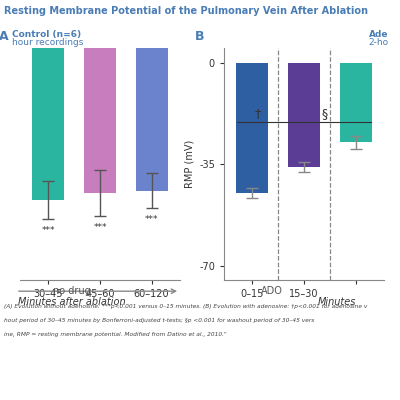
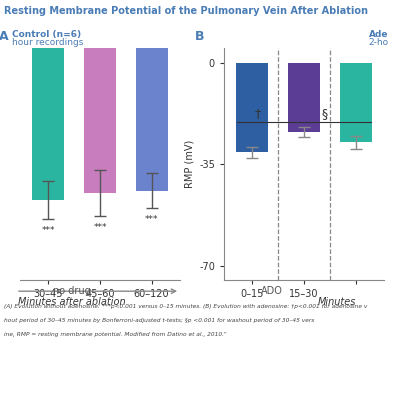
0–15: -45.0 -> -31.0
15–30: -36.0 -> -24.0
